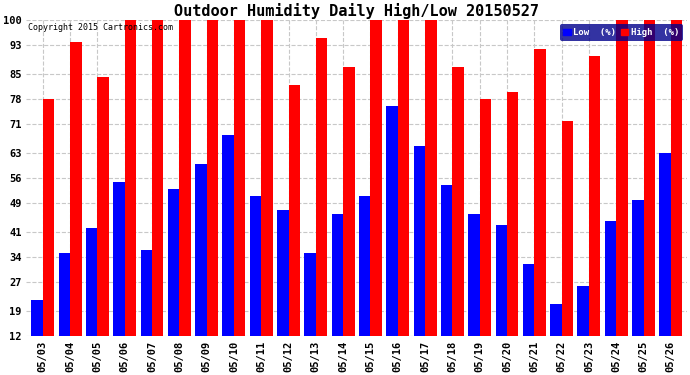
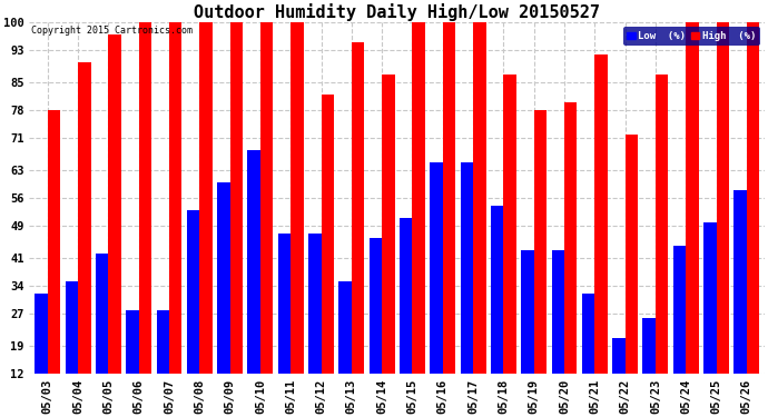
Low (%)/05/03: 22 -> 32
High (%)/05/04: 94 -> 90
High (%)/05/05: 84 -> 97
Low (%)/05/06: 55 -> 28
Low (%)/05/07: 36 -> 28
Low (%)/05/11: 51 -> 47
Low (%)/05/16: 76 -> 65
Low (%)/05/19: 46 -> 43
High (%)/05/23: 90 -> 87
Low (%)/05/26: 63 -> 58
